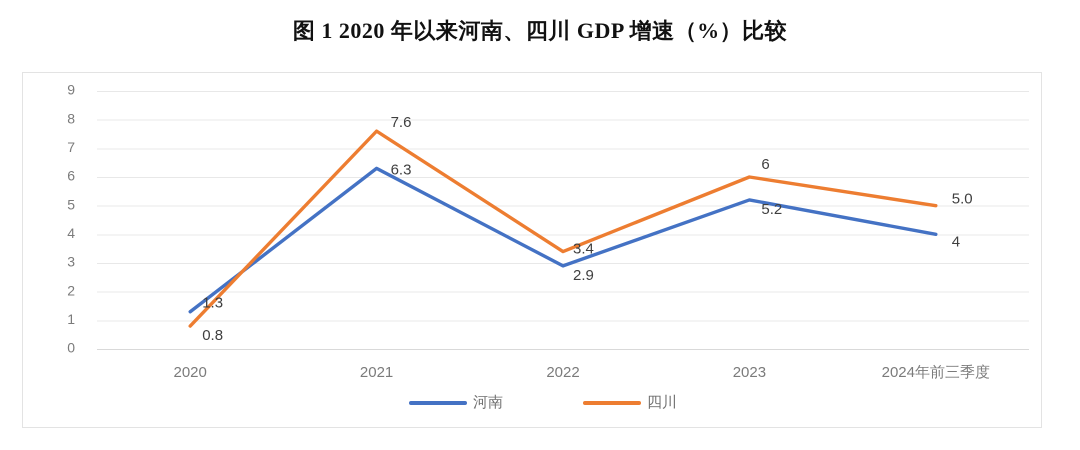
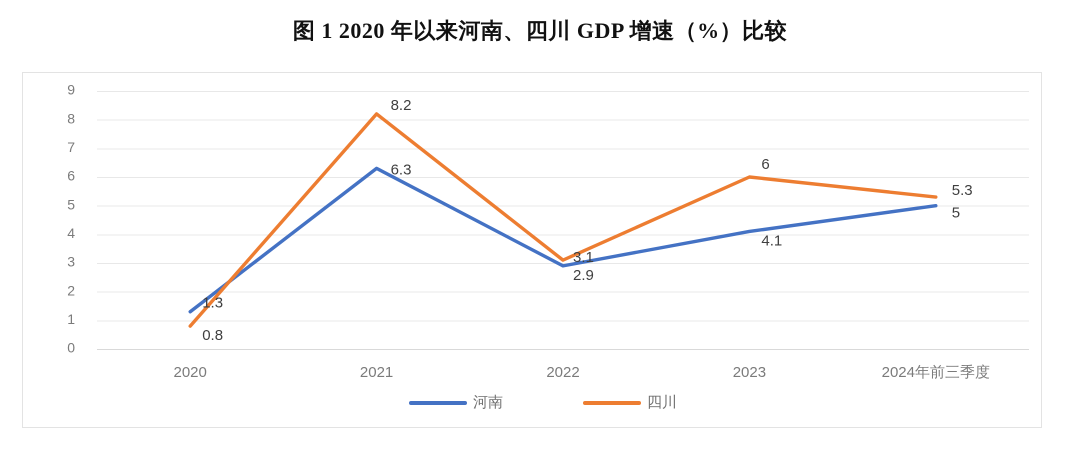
四川/2021: 7.6 -> 8.2
四川/2022: 3.4 -> 3.1
河南/2023: 5.2 -> 4.1
河南/2024年前三季度: 4 -> 5
四川/2024年前三季度: 5.0 -> 5.3
